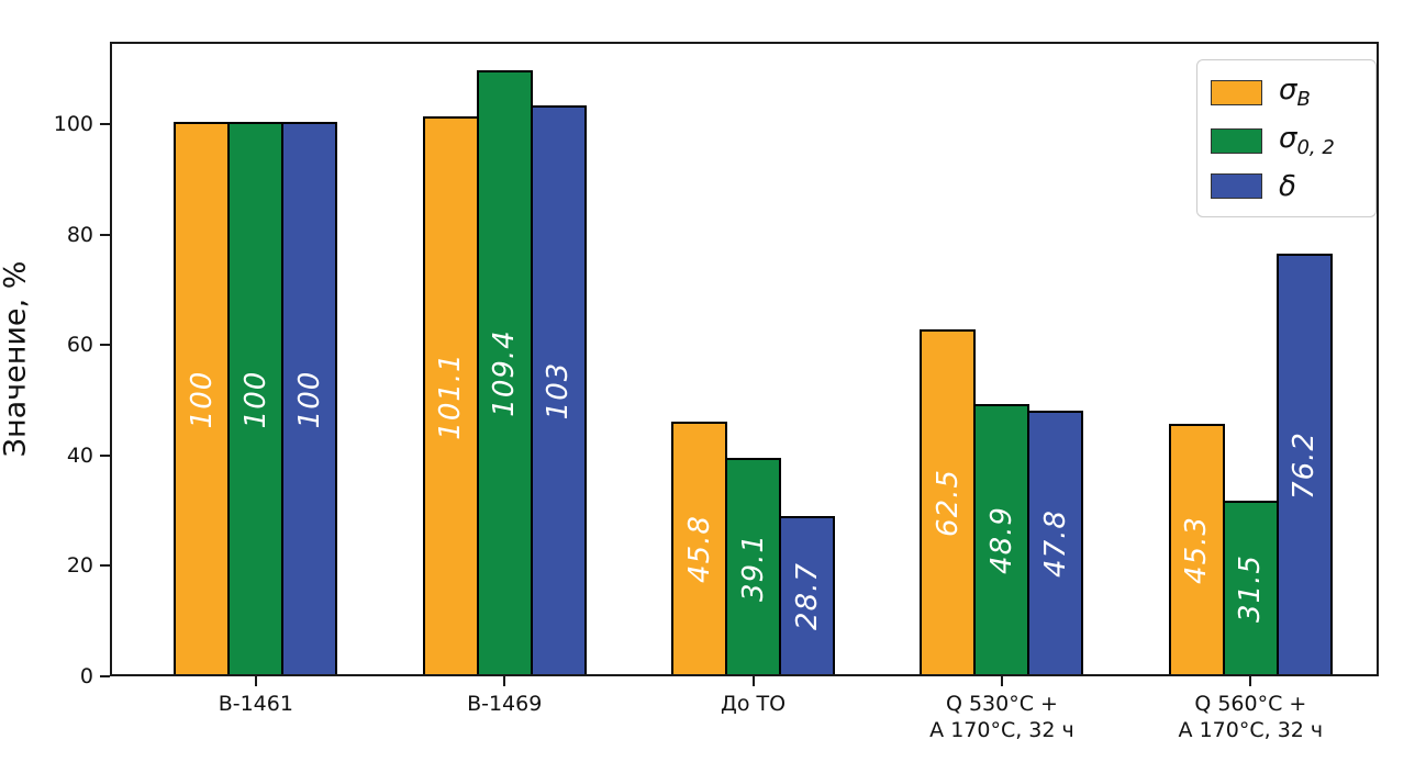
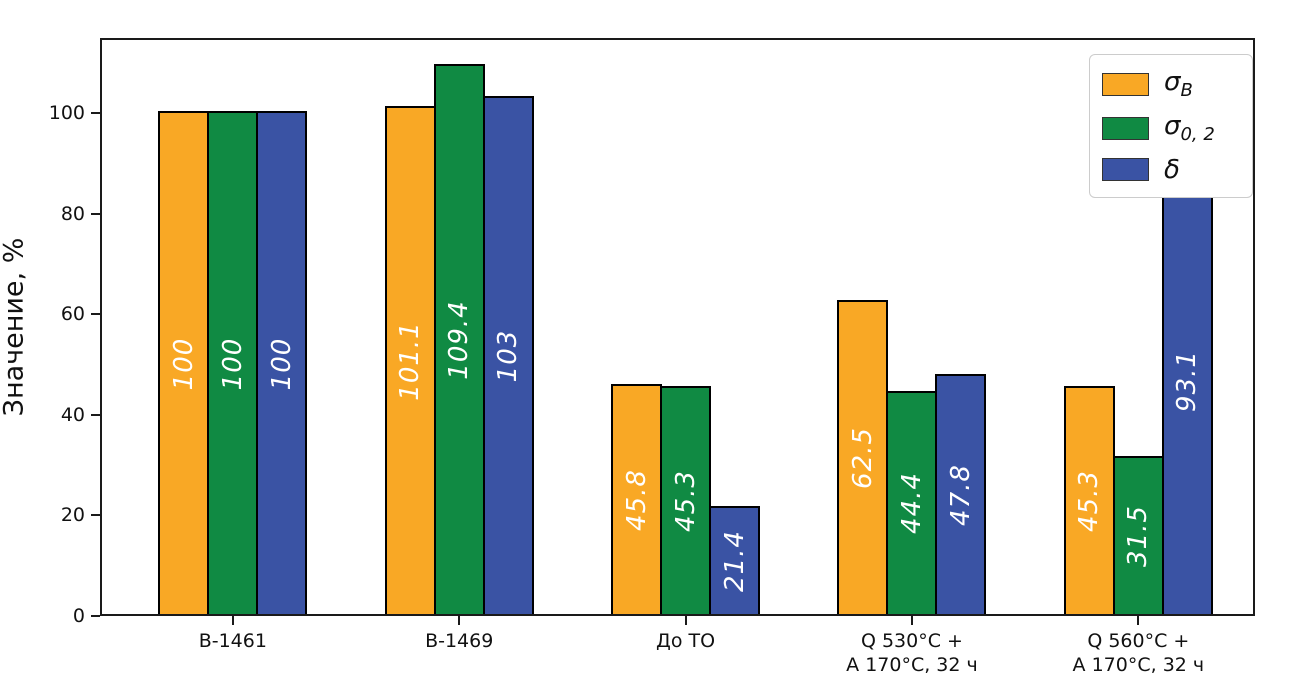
σ0,2/До ТО: 39.1 -> 45.3
δ/До ТО: 28.7 -> 21.4
σ0,2/Q 530°C + A 170°C, 32 ч: 48.9 -> 44.4
δ/Q 560°C + A 170°C, 32 ч: 76.2 -> 93.1
